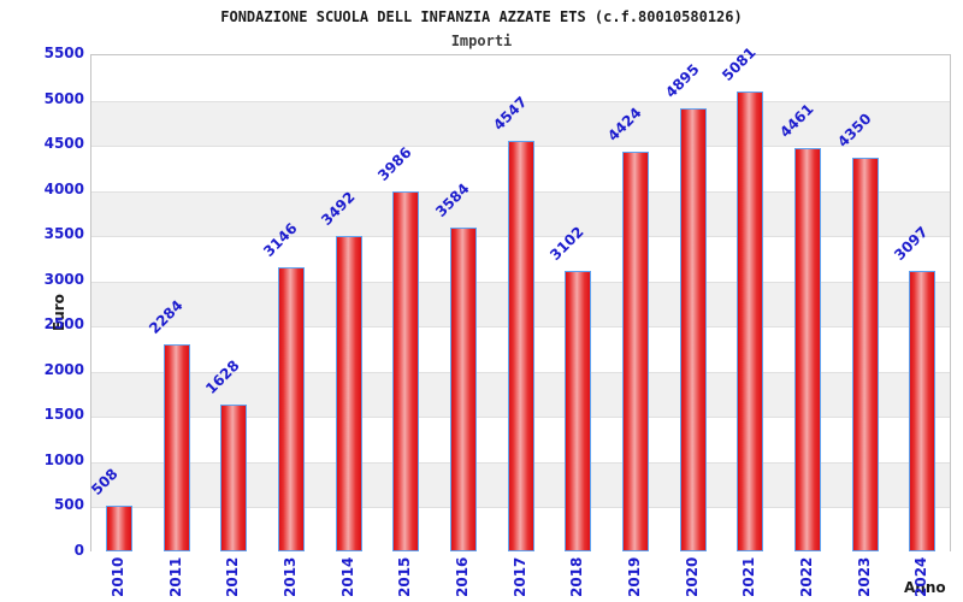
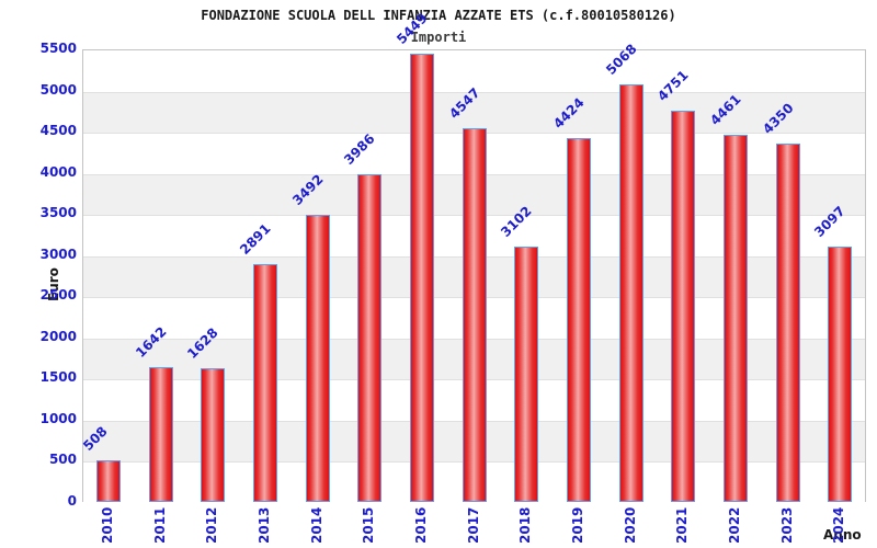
2011: 2284 -> 1642
2013: 3146 -> 2891
2016: 3584 -> 5449
2020: 4895 -> 5068
2021: 5081 -> 4751
